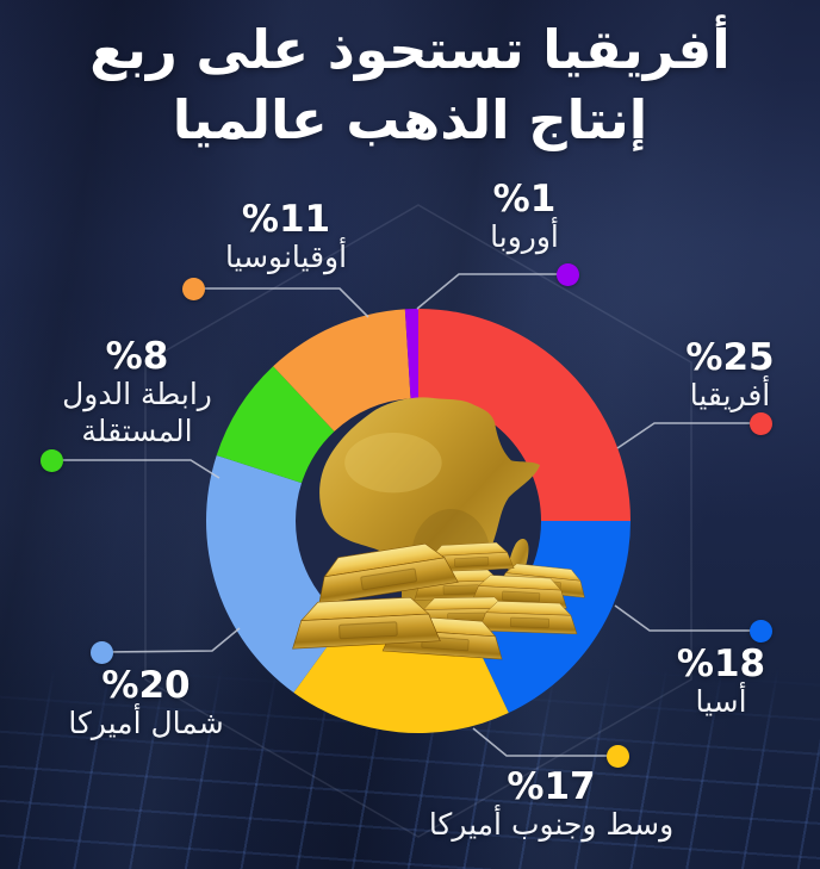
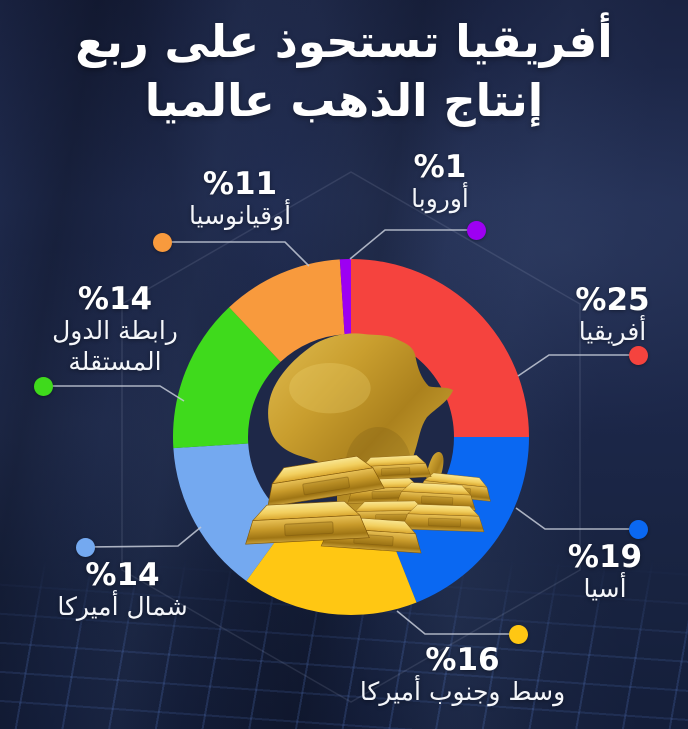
أسيا: 18 -> 19
وسط وجنوب أميركا: 17 -> 16
شمال أميركا: 20 -> 14
رابطة الدول المستقلة: 8 -> 14
